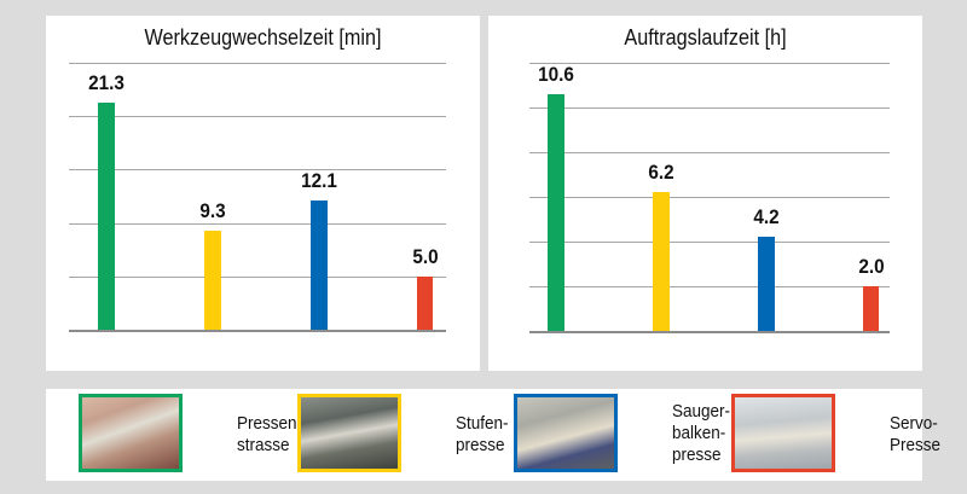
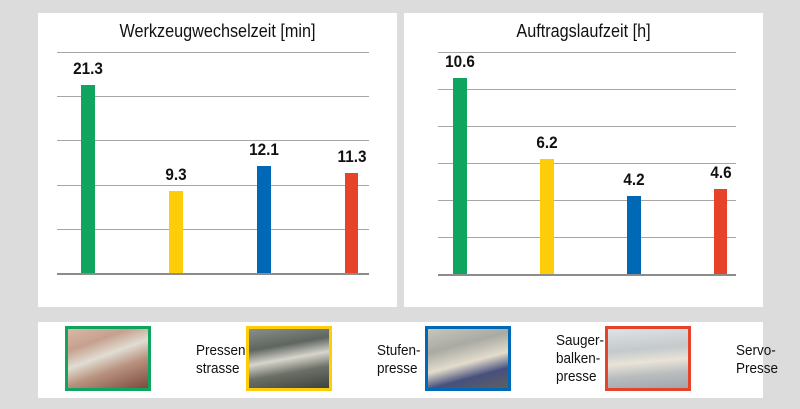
Werkzeugwechselzeit [min]/Servo-Presse: 5.0 -> 11.3
Auftragslaufzeit [h]/Servo-Presse: 2.0 -> 4.6
